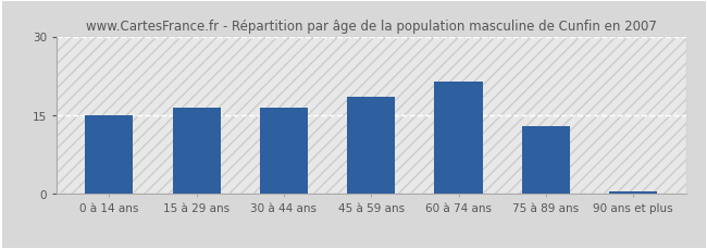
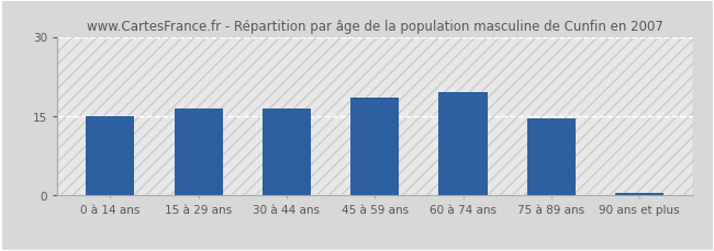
60 à 74 ans: 21.5 -> 19.5
75 à 89 ans: 13.0 -> 14.5
